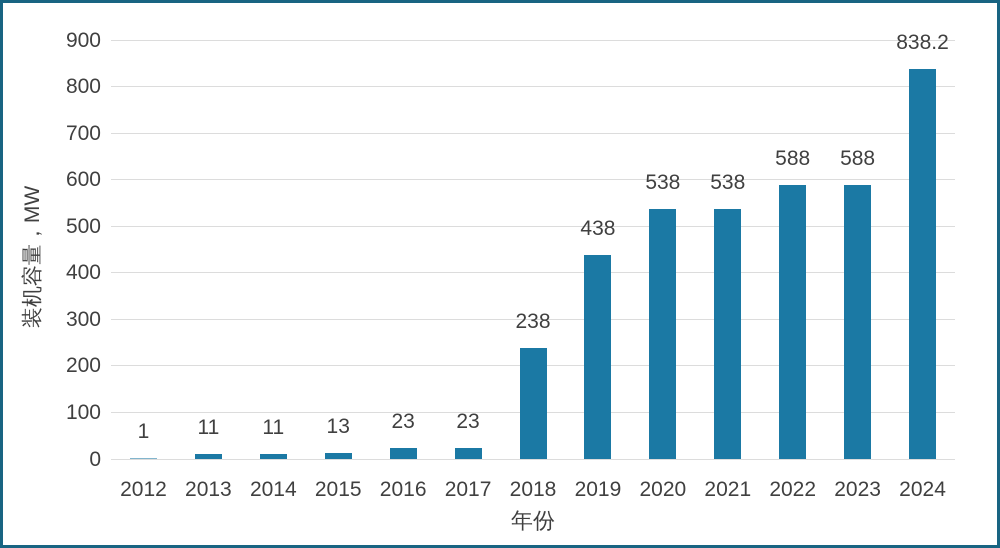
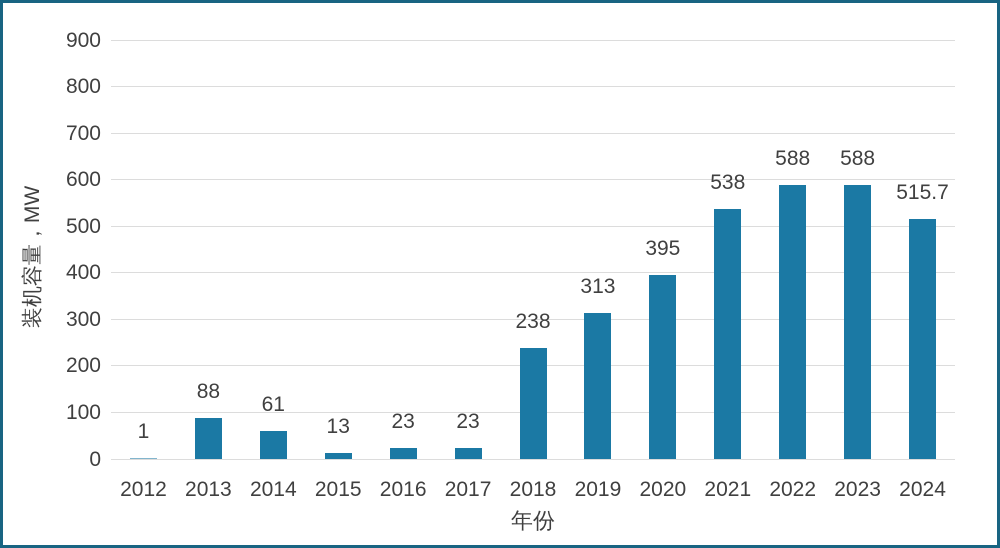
2013: 11 -> 88
2014: 11 -> 61
2019: 438 -> 313
2020: 538 -> 395
2024: 838.2 -> 515.7
